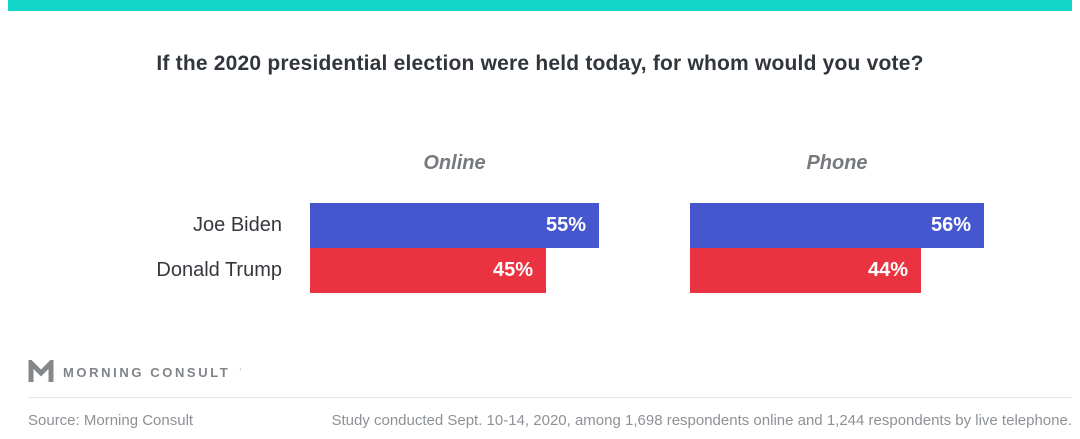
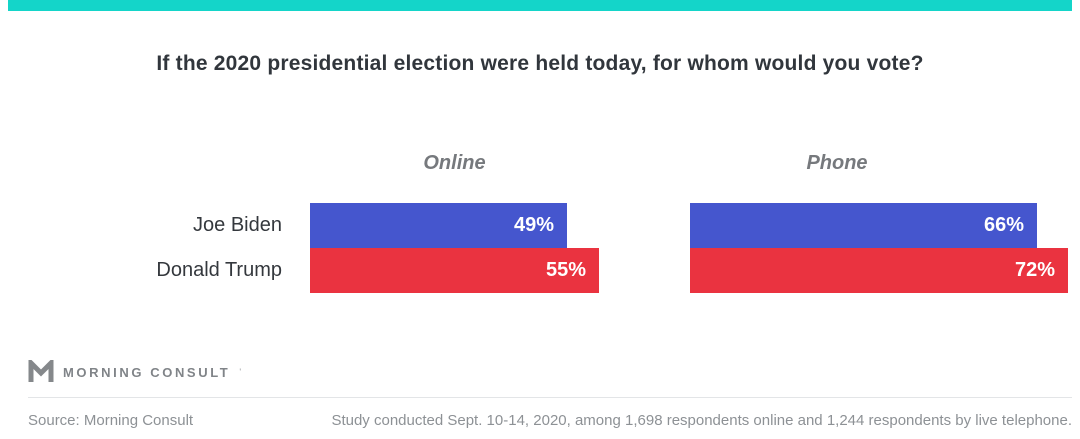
Online/Joe Biden: 55% -> 49%
Phone/Joe Biden: 56% -> 66%
Online/Donald Trump: 45% -> 55%
Phone/Donald Trump: 44% -> 72%
